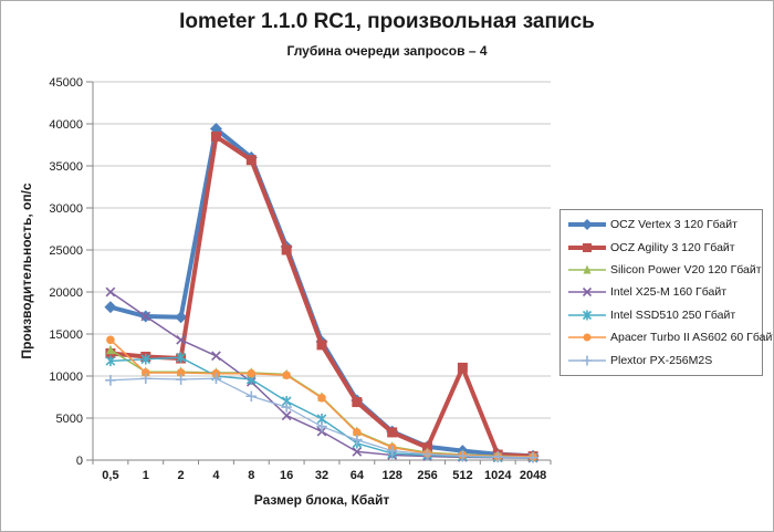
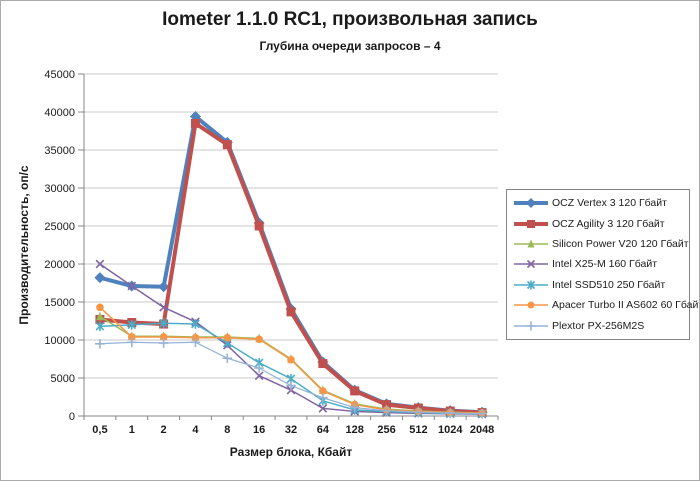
Intel SSD510 250 Гбайт/4: 10000 -> 12000
OCZ Agility 3 120 Гбайт/512: 11000 -> 1000
